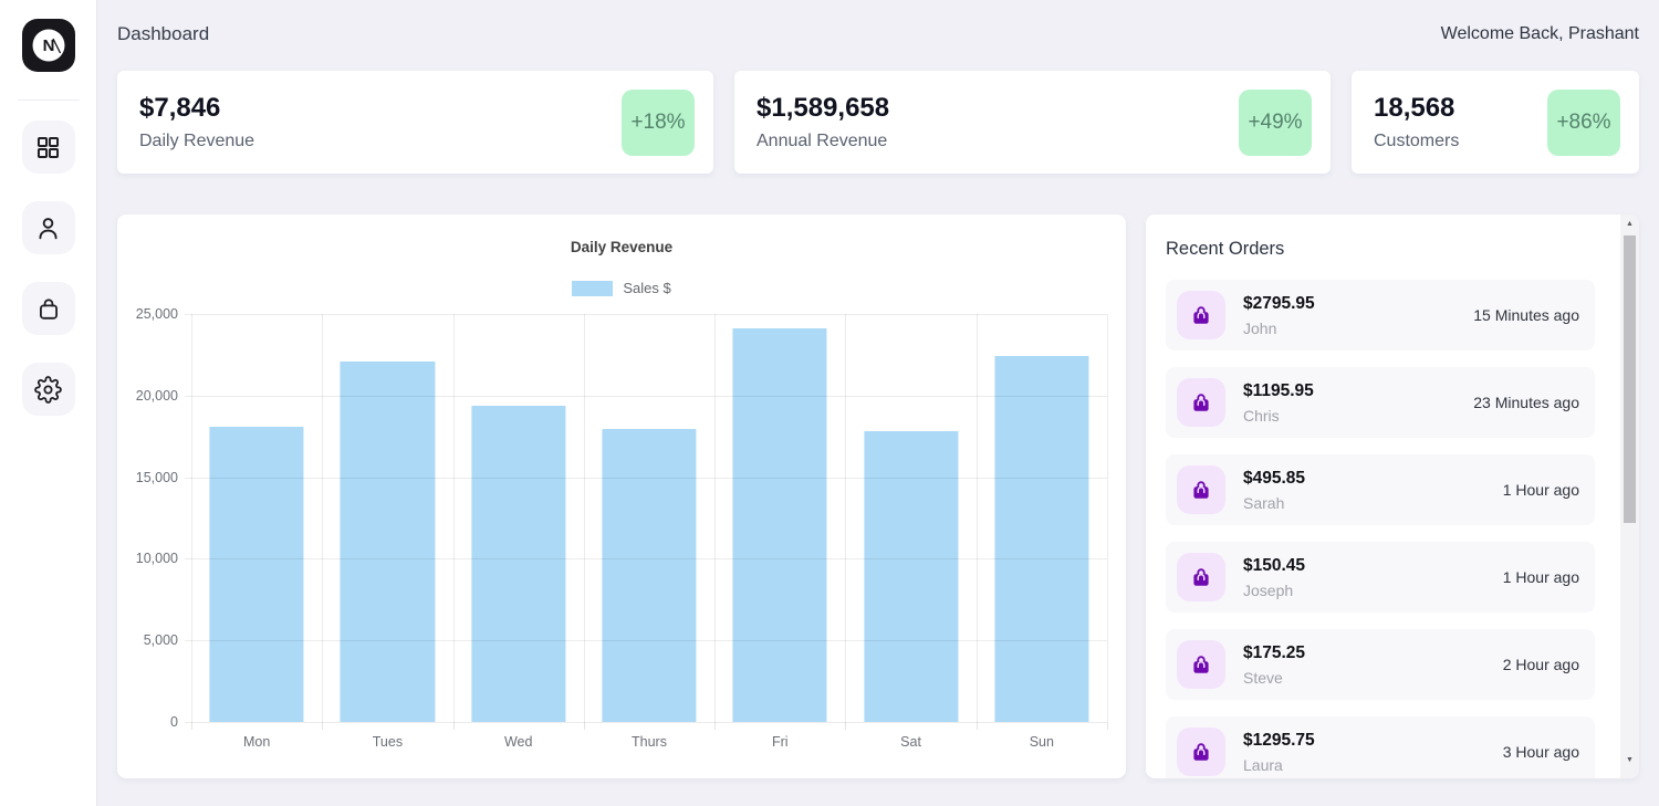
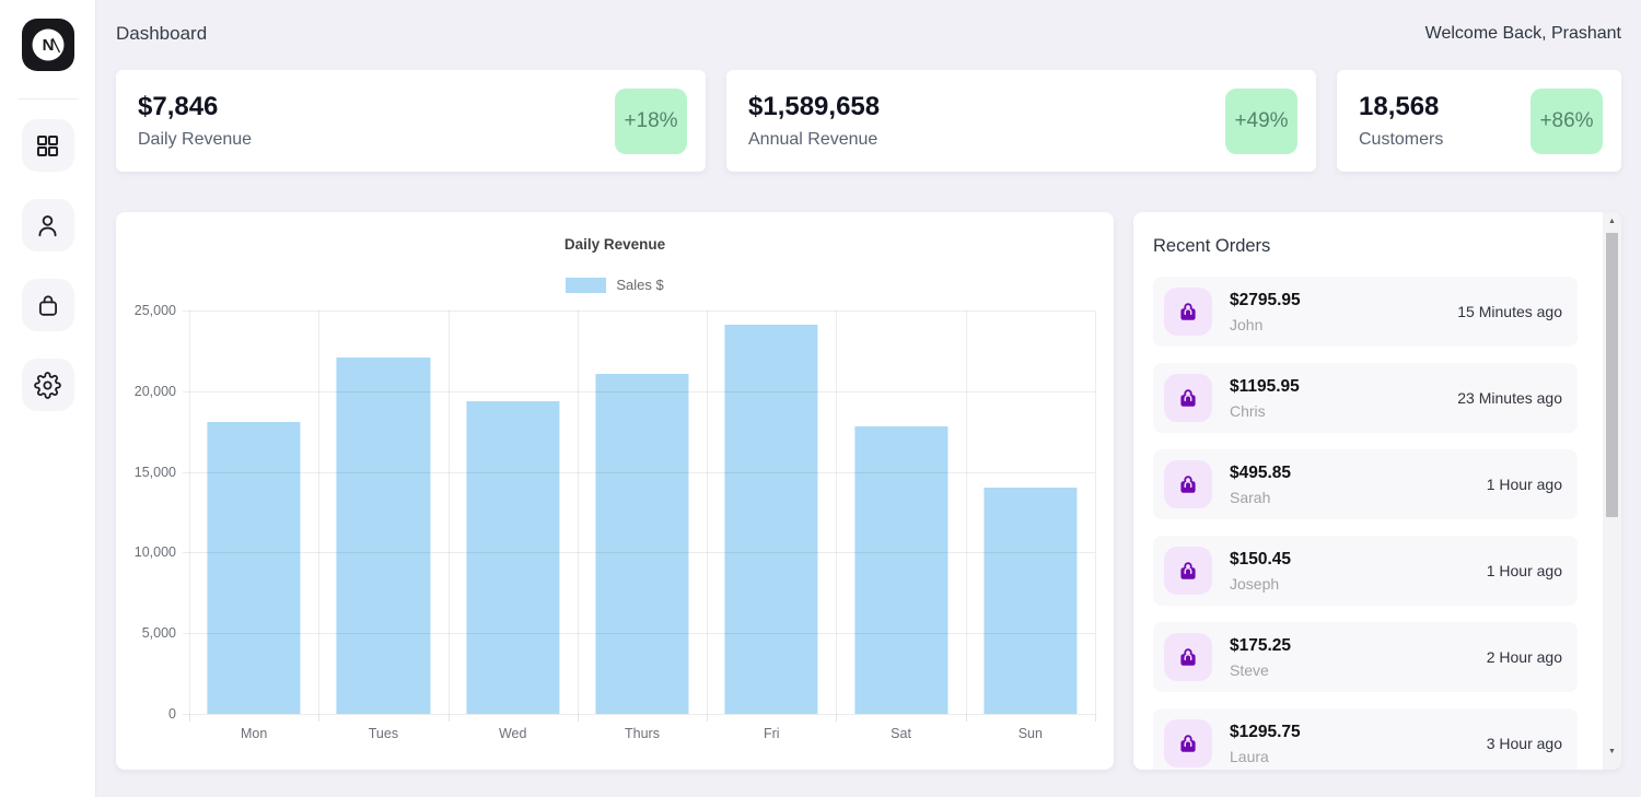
Thurs: 18000 -> 21100
Sun: 22400 -> 14000
